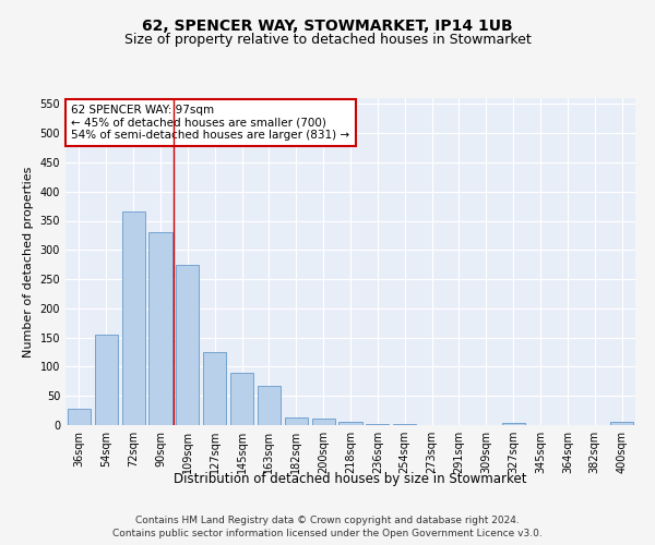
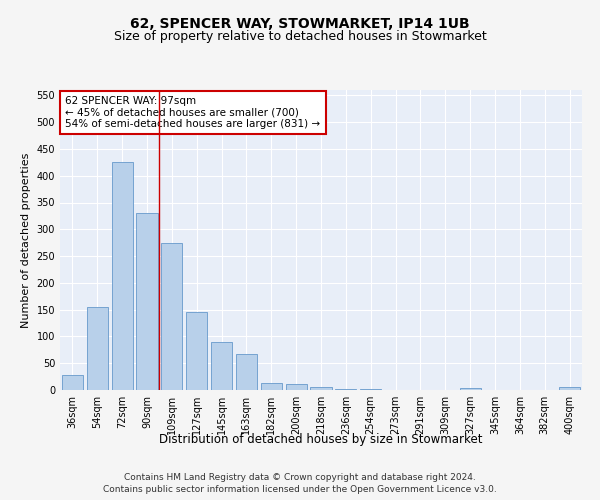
72sqm: 366 -> 425
127sqm: 126 -> 145
